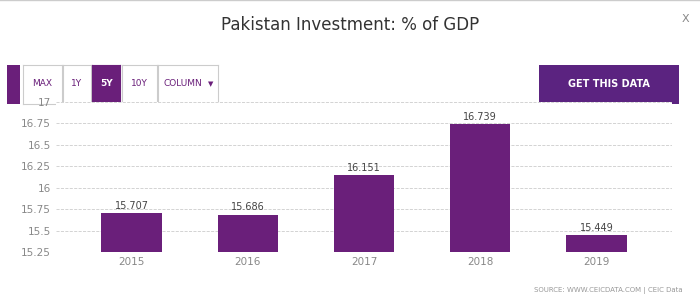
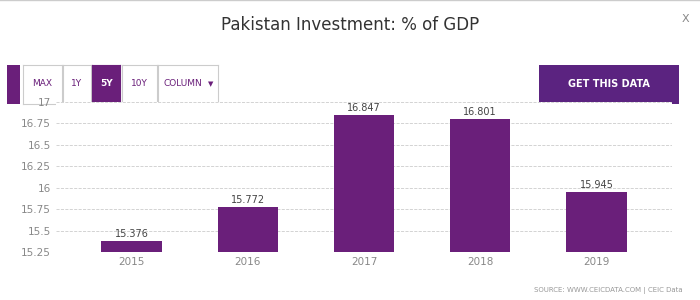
2015: 15.707 -> 15.376
2016: 15.686 -> 15.772
2017: 16.151 -> 16.847
2018: 16.739 -> 16.801
2019: 15.449 -> 15.945
